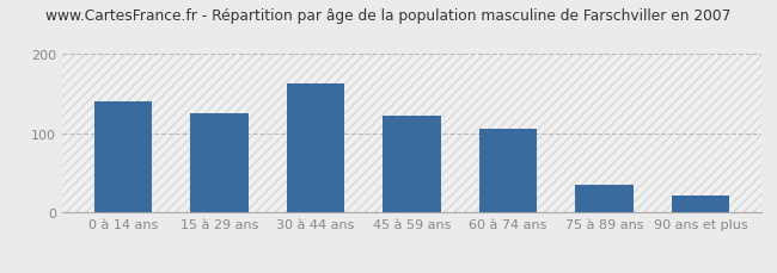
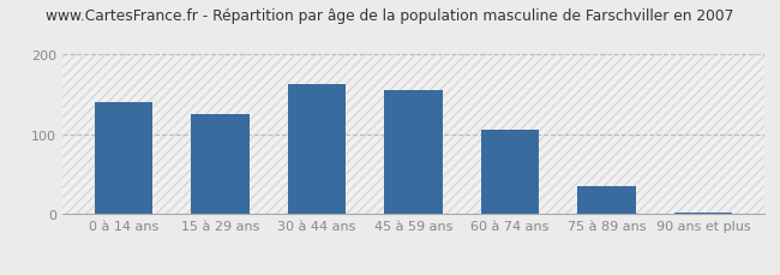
45 à 59 ans: 122 -> 155
90 ans et plus: 22 -> 2
